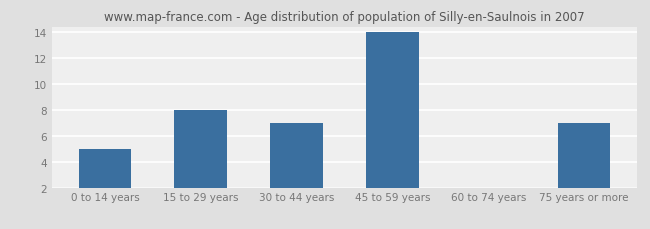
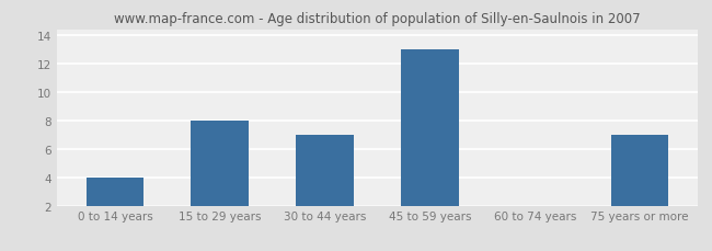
0 to 14 years: 5 -> 4
45 to 59 years: 14 -> 13
